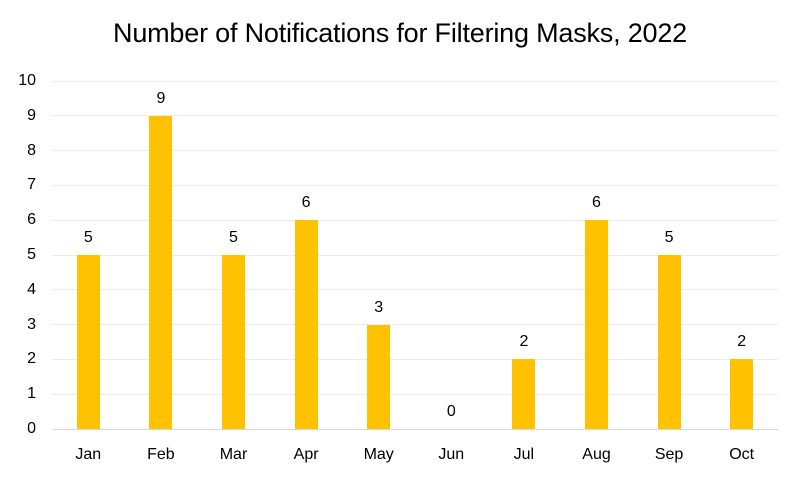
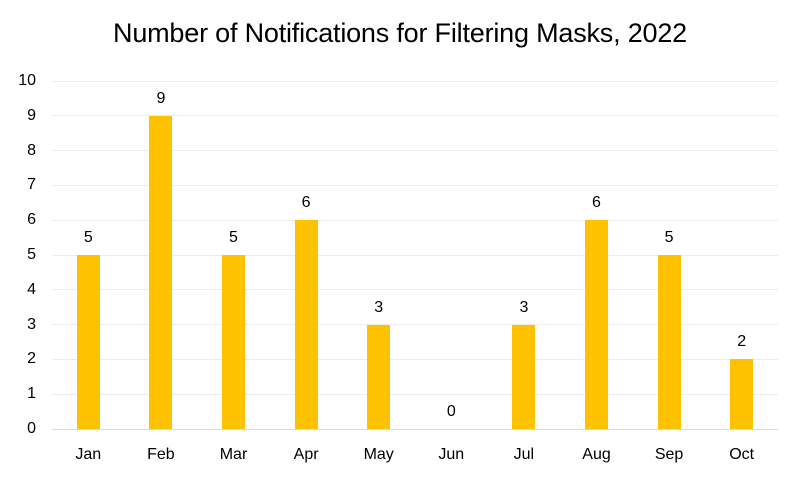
Jul: 2 -> 3
